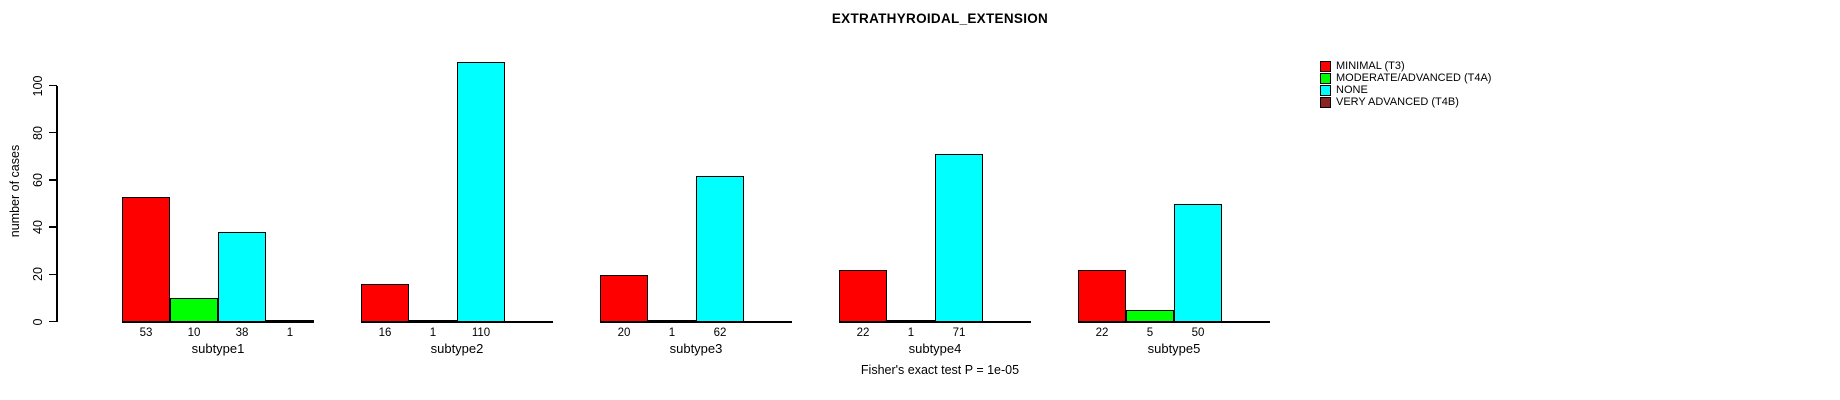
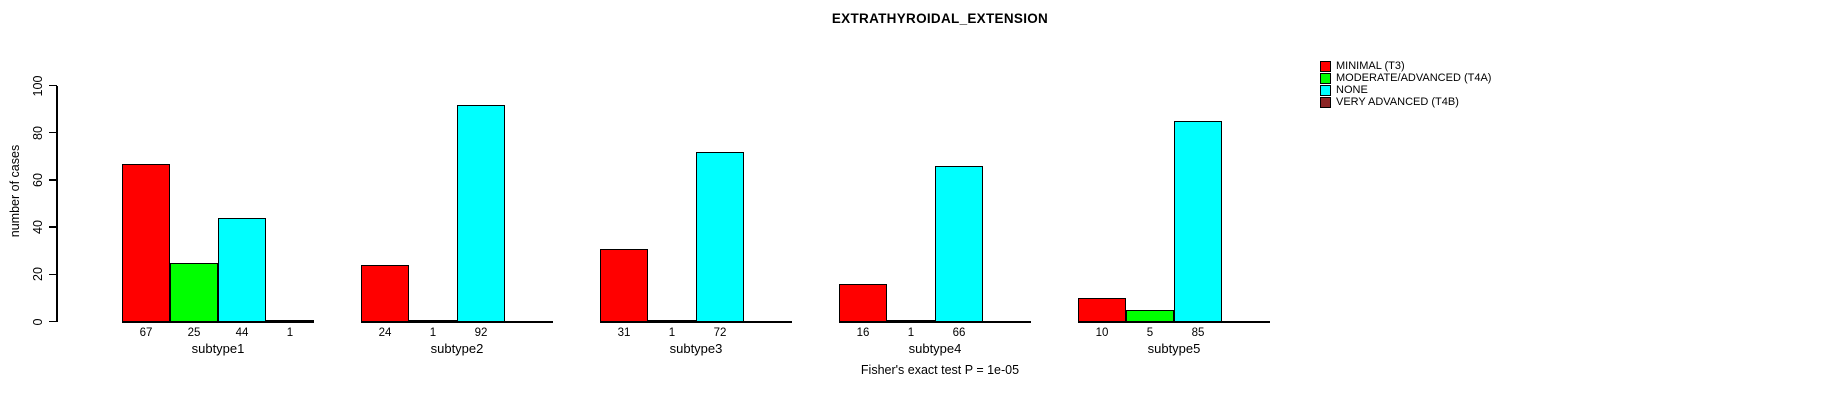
MINIMAL (T3)/subtype1: 53 -> 67
MODERATE/ADVANCED (T4A)/subtype1: 10 -> 25
NONE/subtype1: 38 -> 44
MINIMAL (T3)/subtype2: 16 -> 24
NONE/subtype2: 110 -> 92
MINIMAL (T3)/subtype3: 20 -> 31
NONE/subtype3: 62 -> 72
MINIMAL (T3)/subtype4: 22 -> 16
NONE/subtype4: 71 -> 66
MINIMAL (T3)/subtype5: 22 -> 10
NONE/subtype5: 50 -> 85
